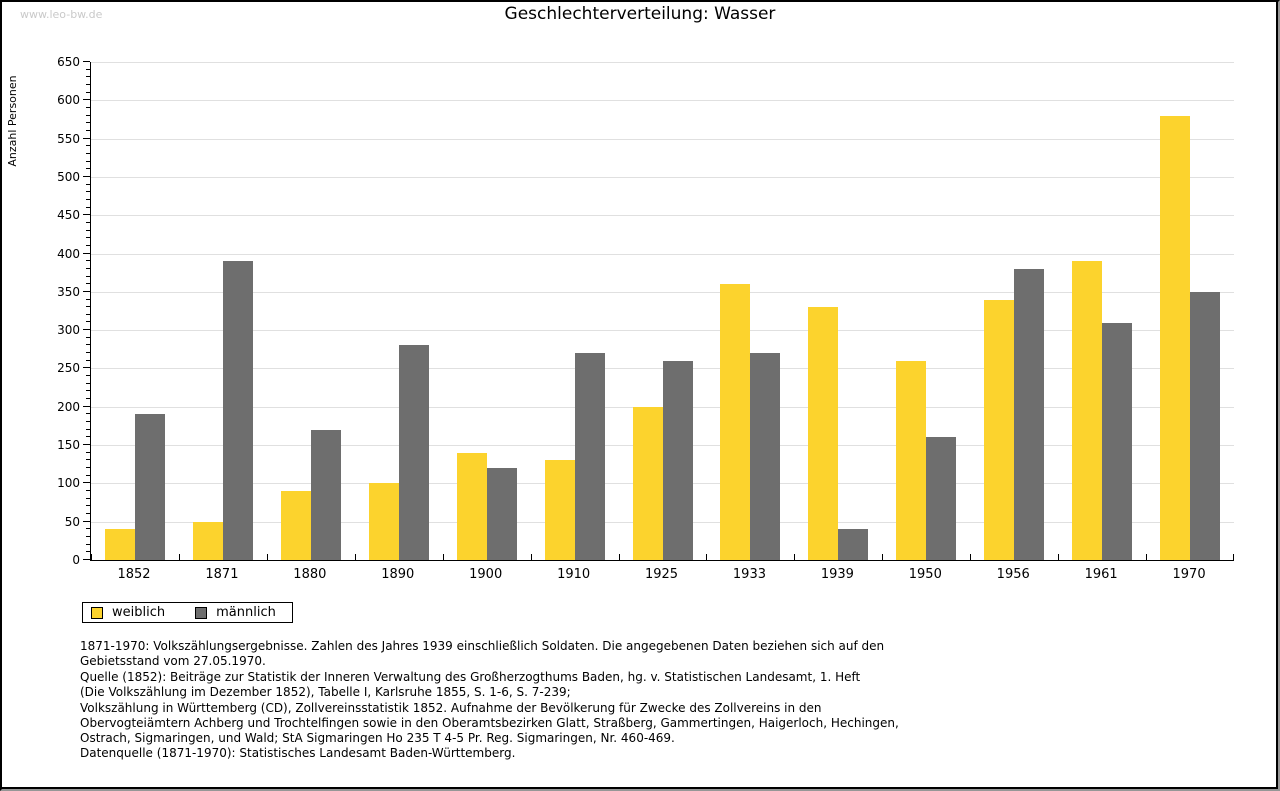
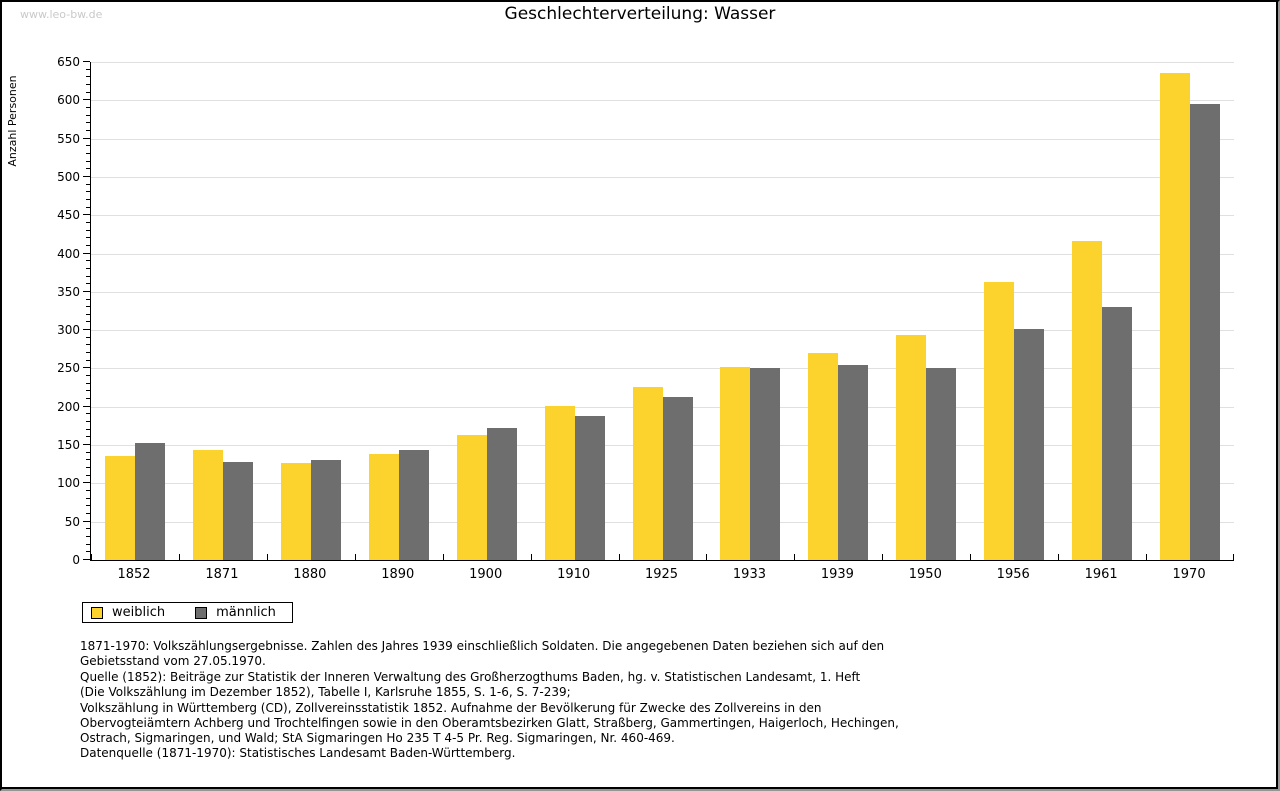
weiblich/1852: 40 -> 140
männlich/1852: 190 -> 150
weiblich/1871: 50 -> 140
männlich/1871: 390 -> 130
weiblich/1880: 90 -> 130
männlich/1880: 170 -> 130
weiblich/1890: 100 -> 140
männlich/1890: 280 -> 140
weiblich/1900: 140 -> 160
männlich/1900: 120 -> 170
weiblich/1910: 130 -> 200
männlich/1910: 270 -> 190
weiblich/1925: 200 -> 230
männlich/1925: 260 -> 210
weiblich/1933: 360 -> 250
männlich/1933: 270 -> 250
weiblich/1939: 330 -> 270
männlich/1939: 40 -> 260
weiblich/1950: 260 -> 290
männlich/1950: 160 -> 250
weiblich/1956: 340 -> 360
männlich/1956: 380 -> 300
weiblich/1961: 390 -> 420
männlich/1961: 310 -> 330
weiblich/1970: 580 -> 640
männlich/1970: 350 -> 600
